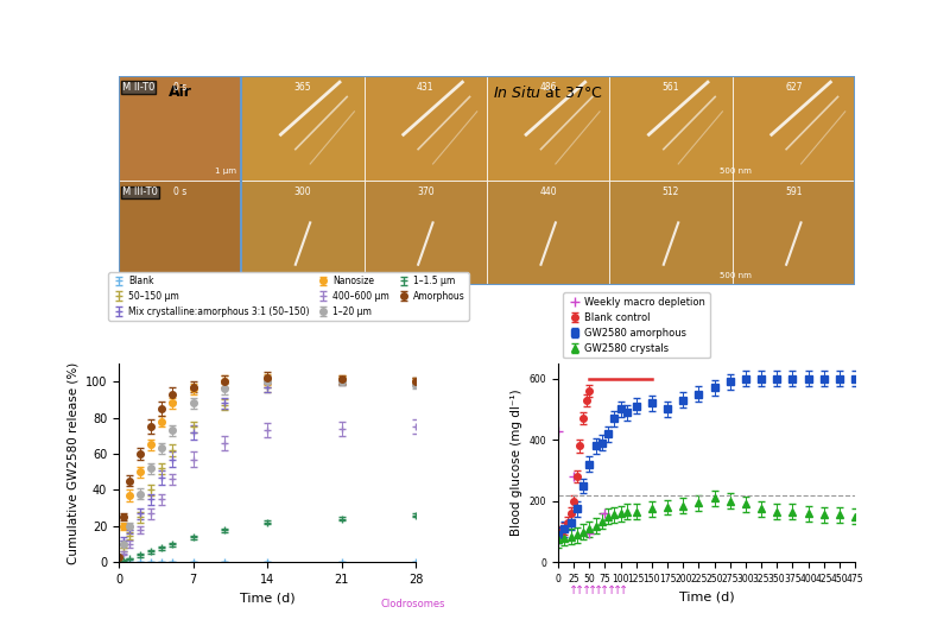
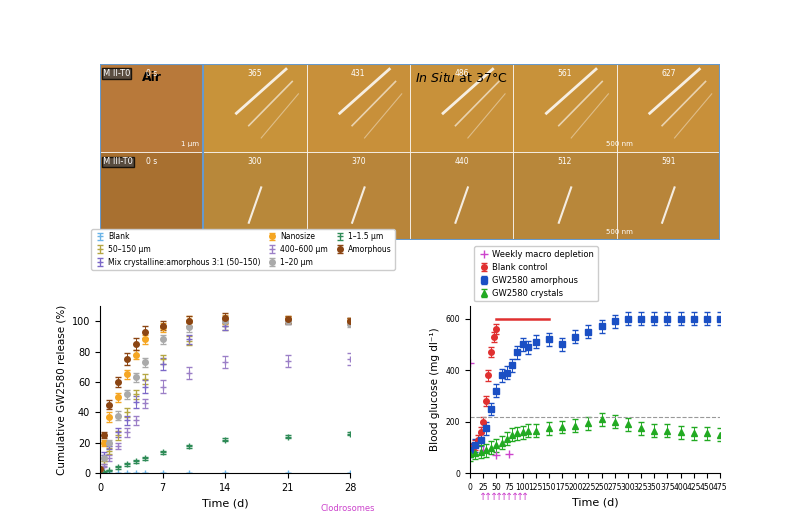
Weekly macro depletion/25: 280 -> 90
Weekly macro depletion/50: 95 -> 70
Weekly macro depletion/75: 160 -> 75
